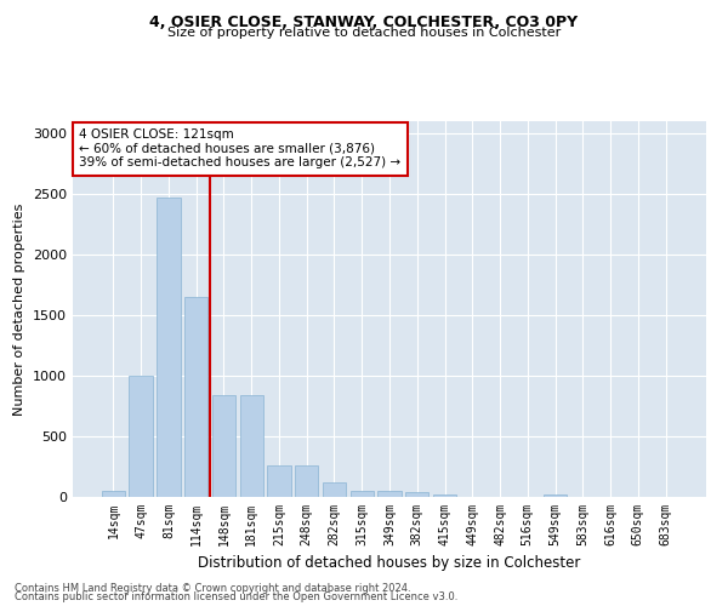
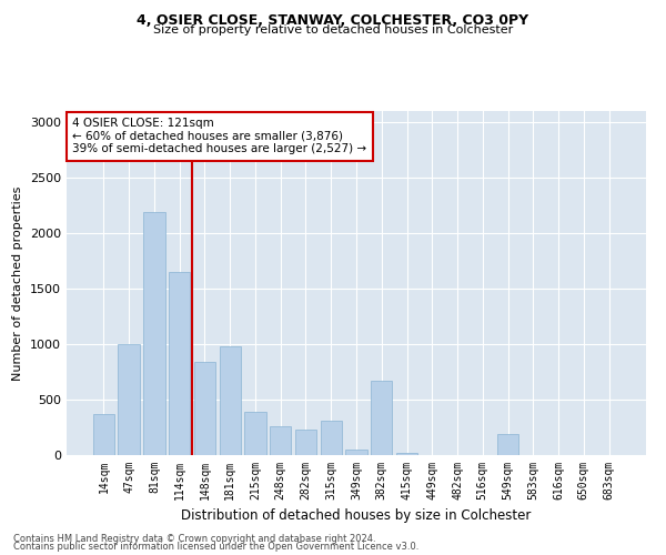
14sqm: 50 -> 370
81sqm: 2470 -> 2190
181sqm: 840 -> 980
215sqm: 260 -> 390
282sqm: 120 -> 230
315sqm: 60 -> 310
382sqm: 40 -> 670
549sqm: 20 -> 190
